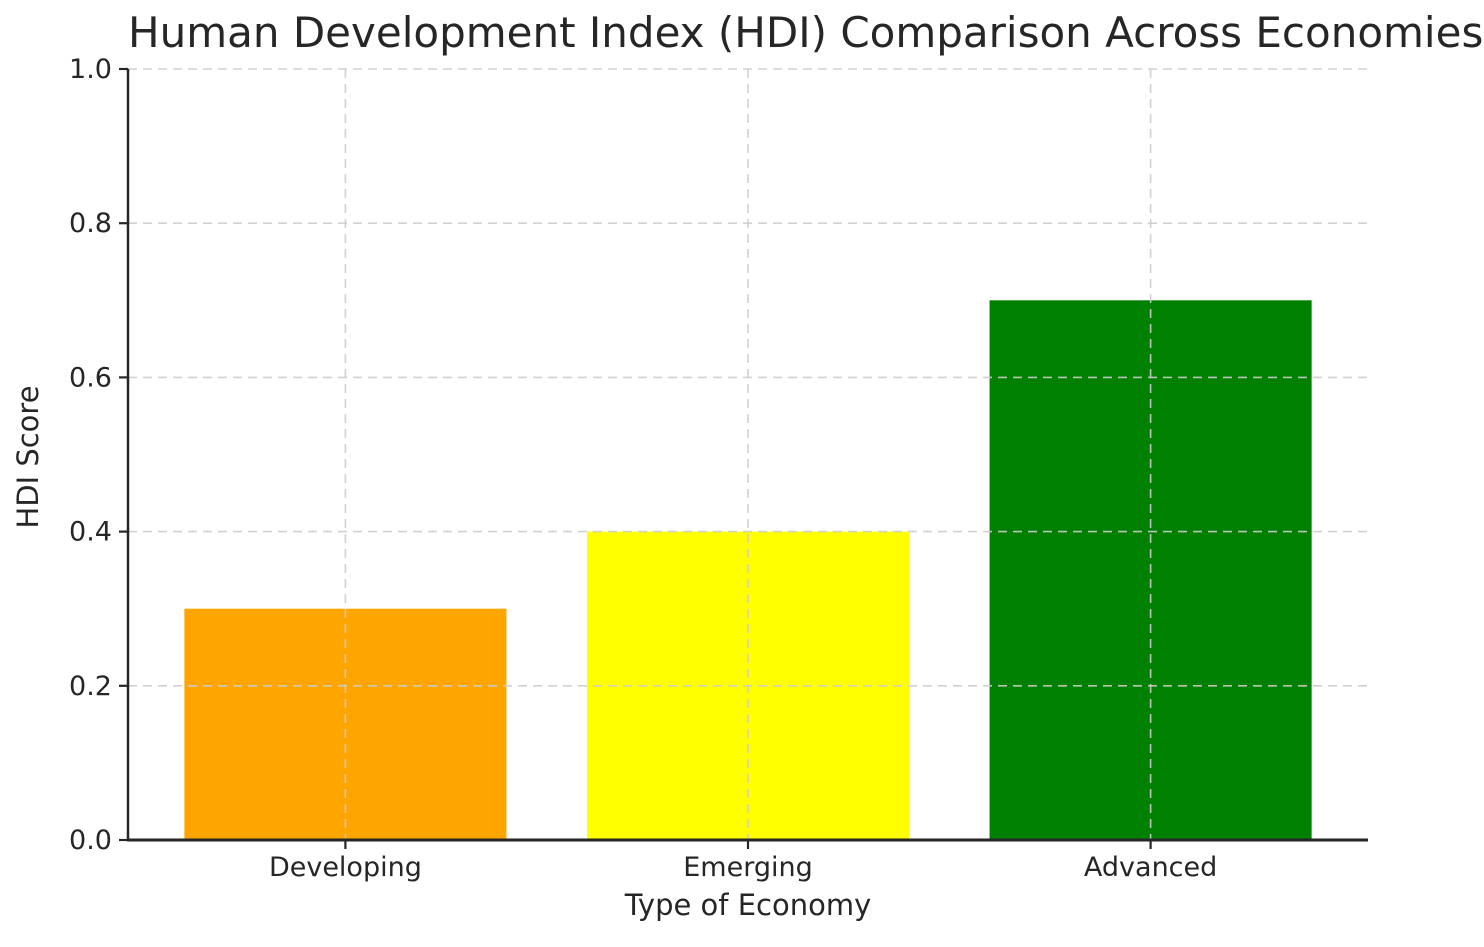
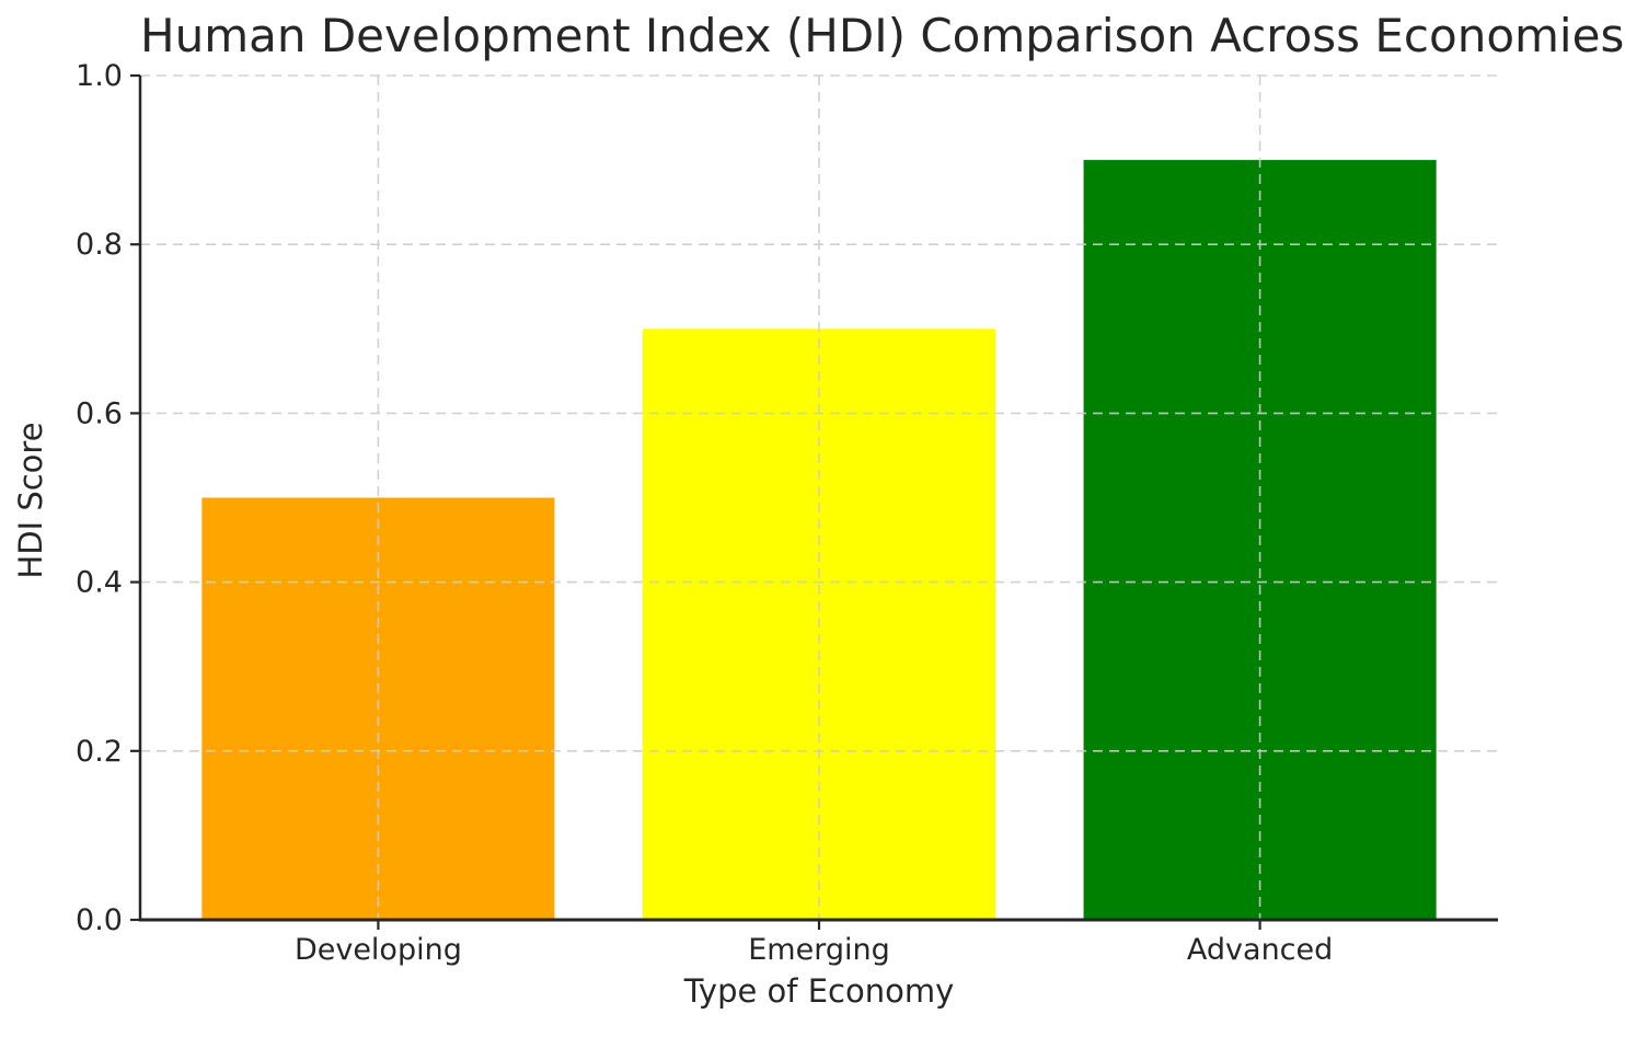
Developing: 0.3 -> 0.5
Emerging: 0.4 -> 0.7
Advanced: 0.7 -> 0.9
